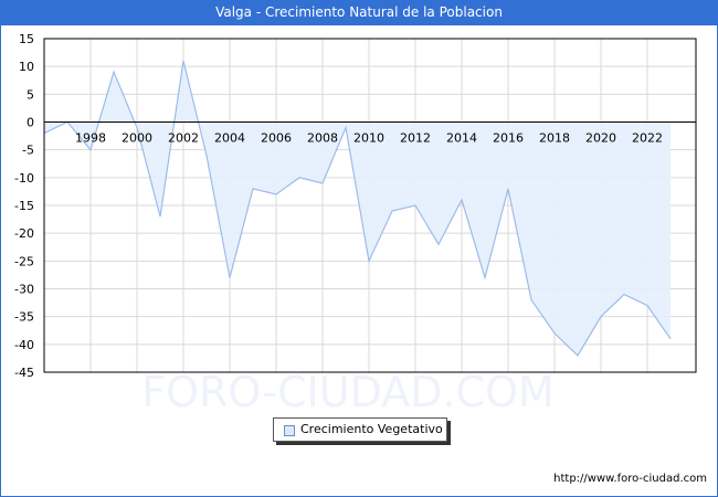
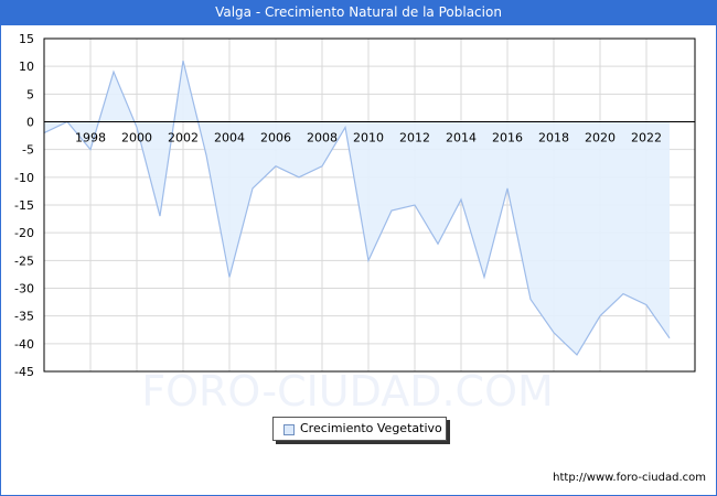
2006: -13 -> -8
2008: -11 -> -8
